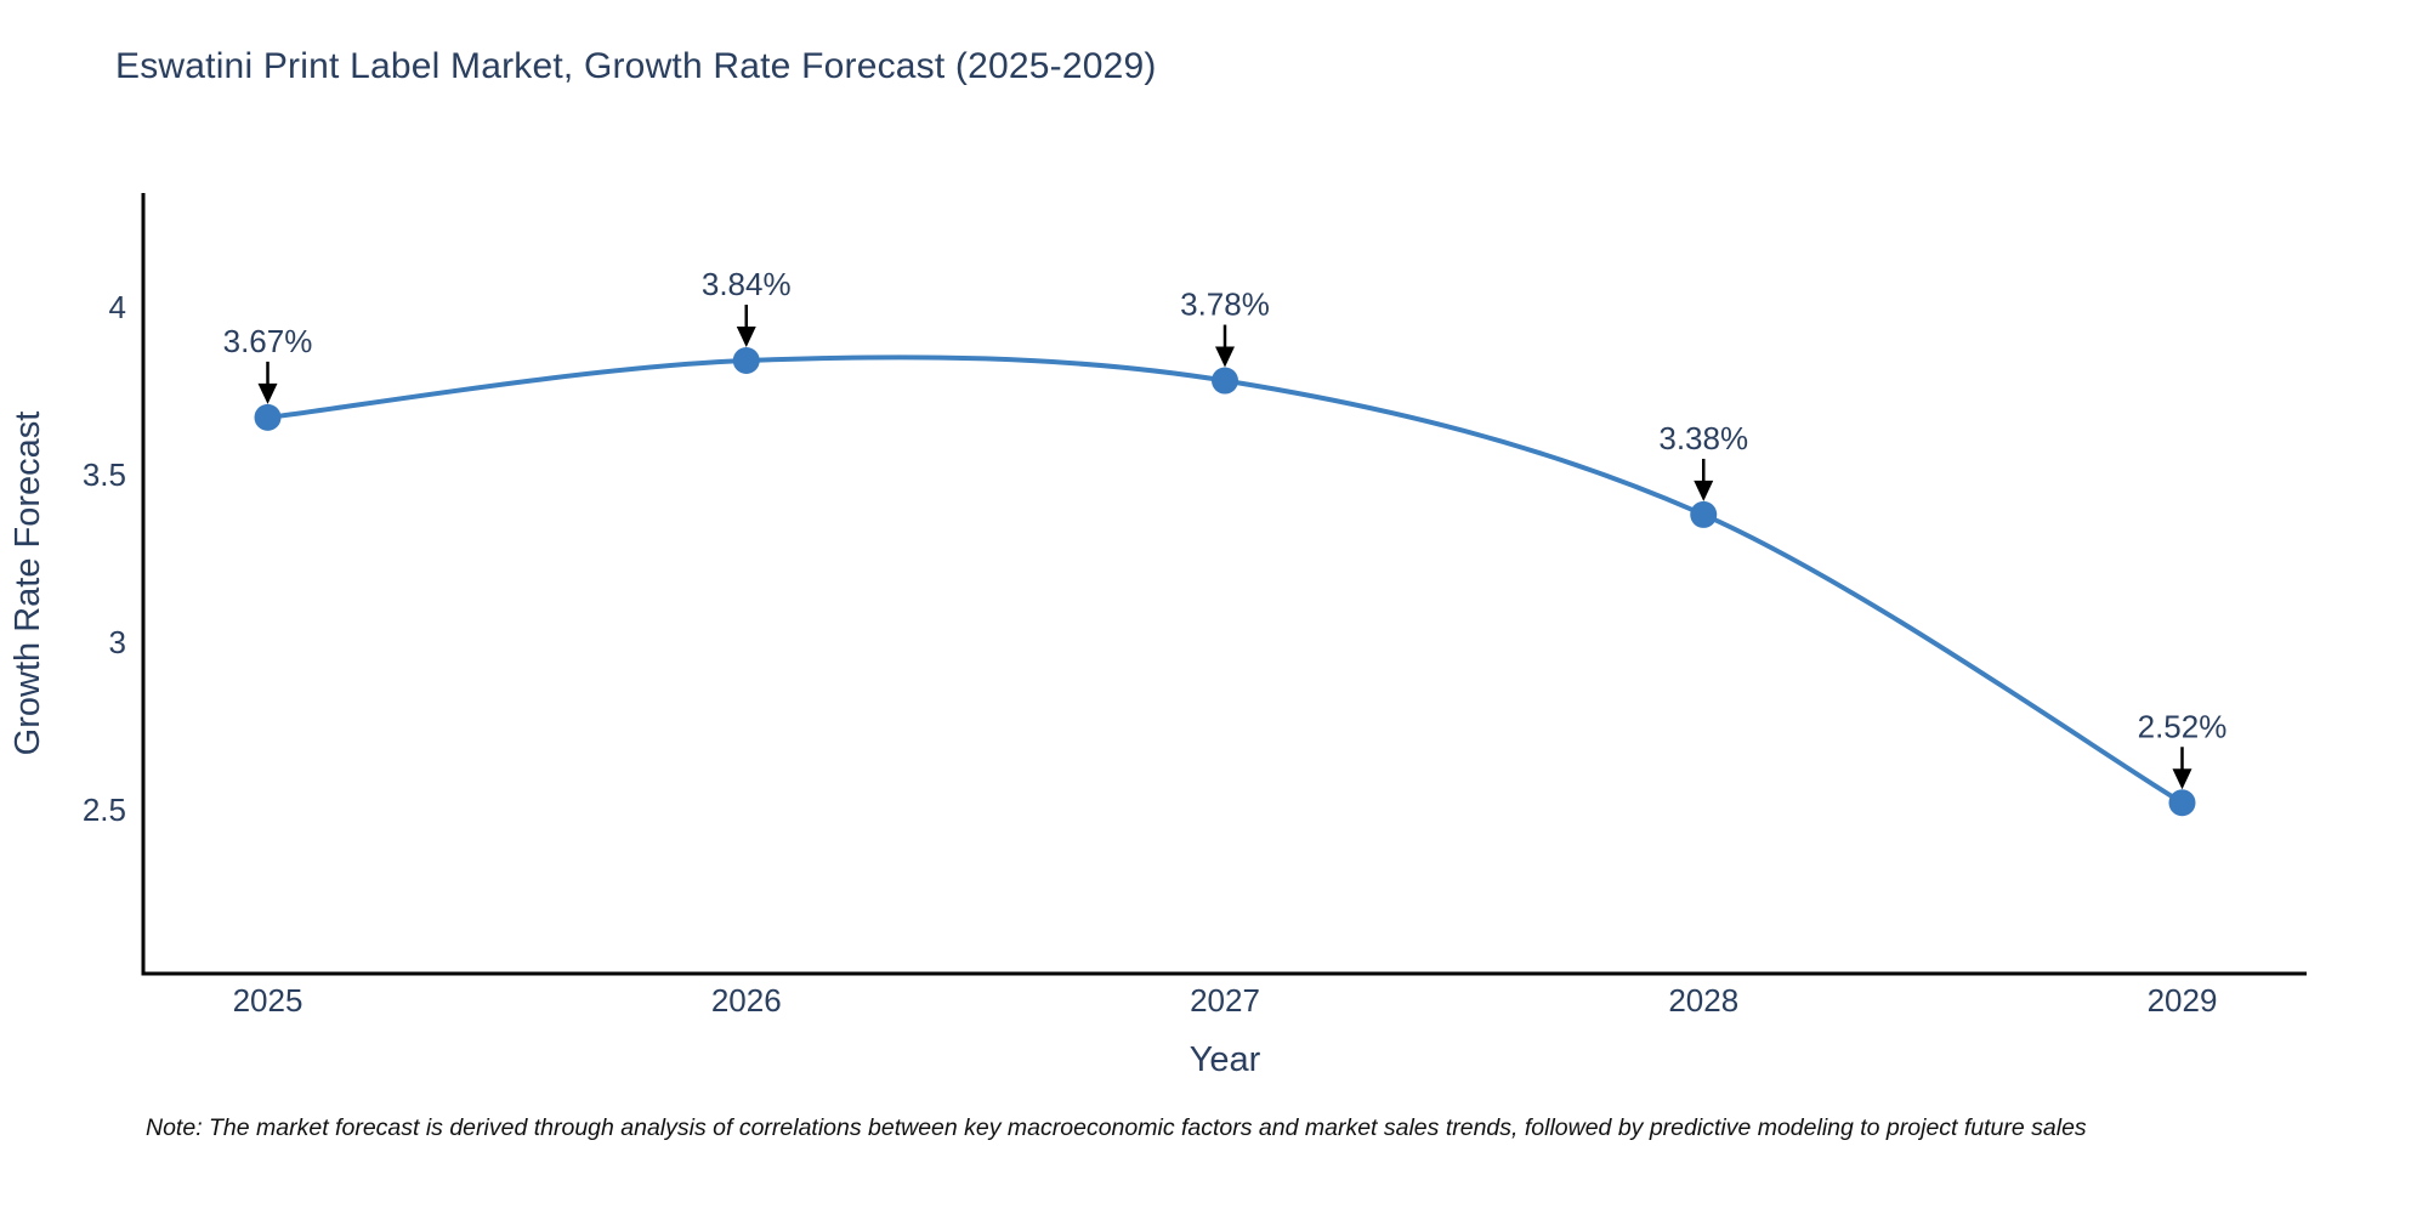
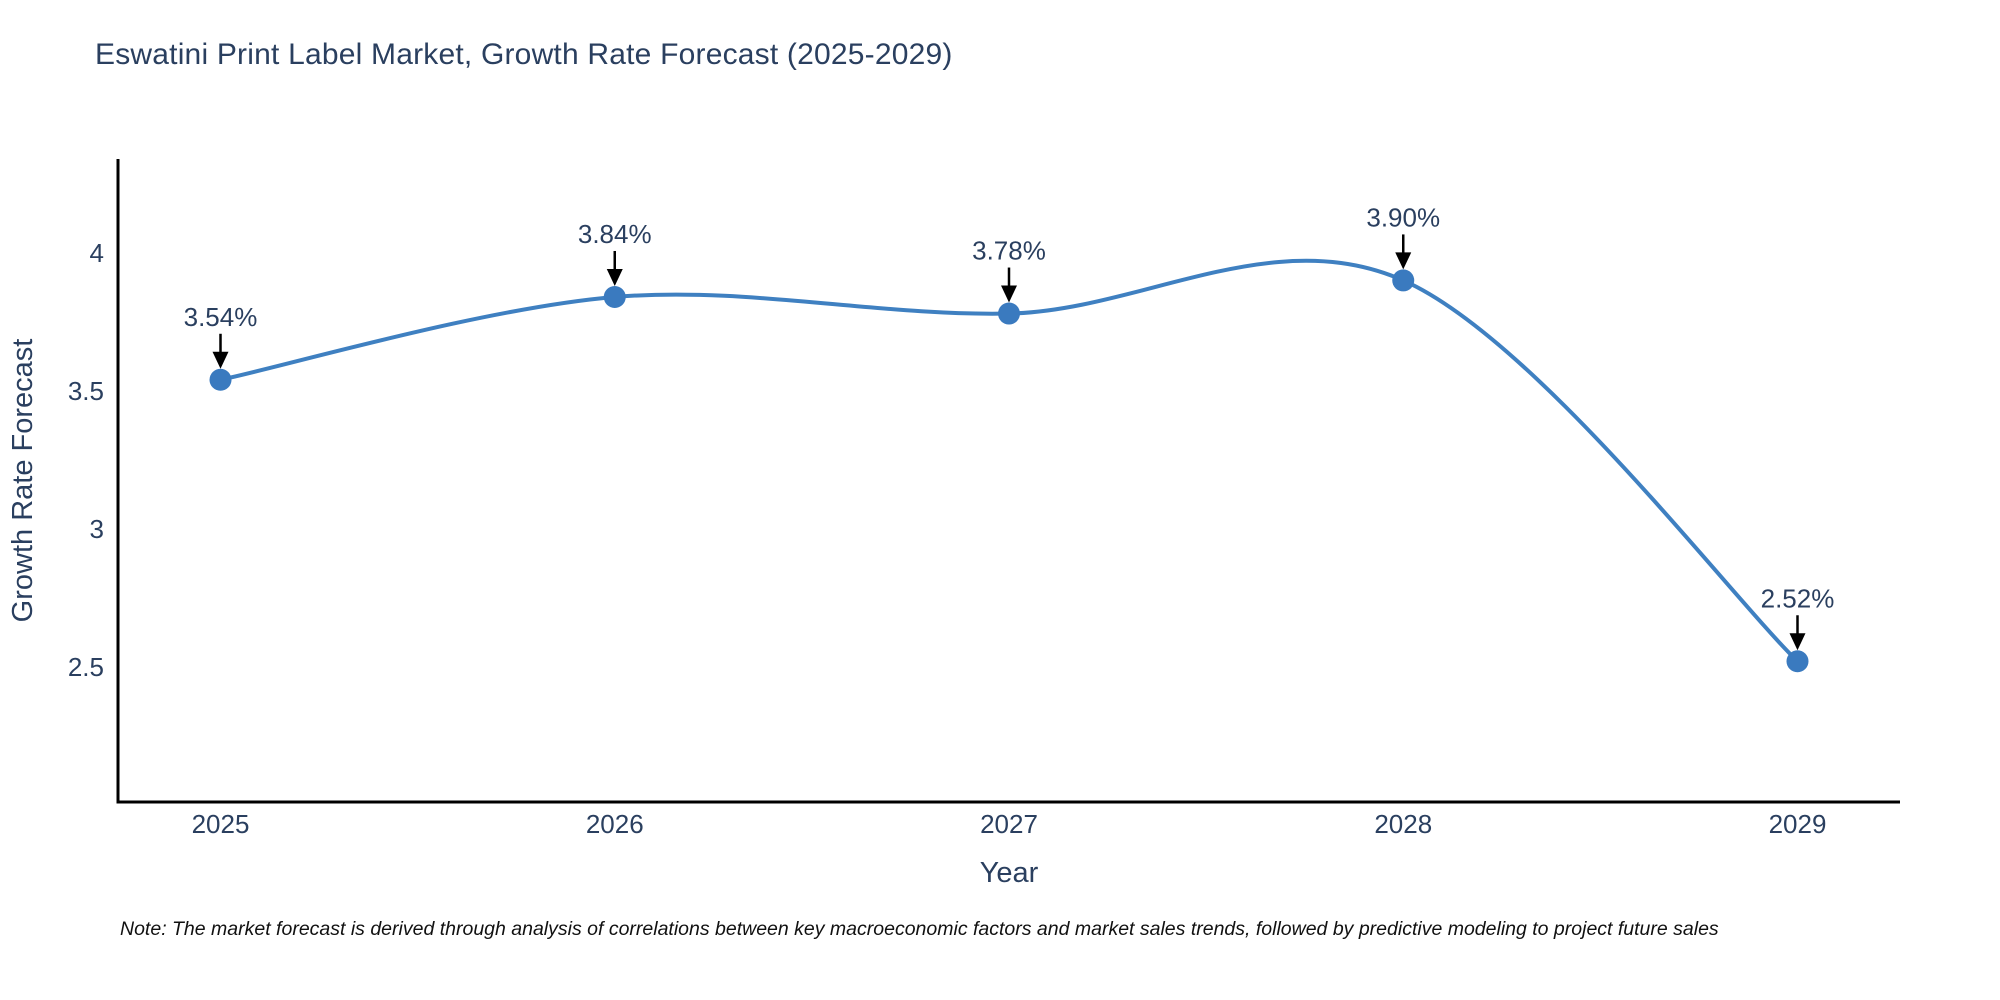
2025: 3.67% -> 3.54%
2028: 3.38% -> 3.90%
